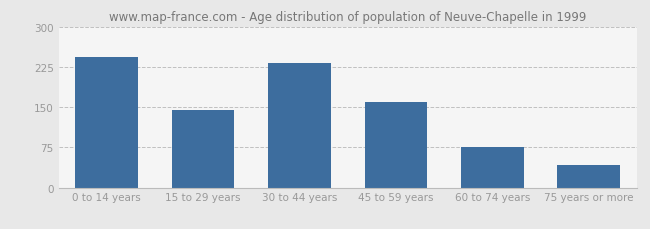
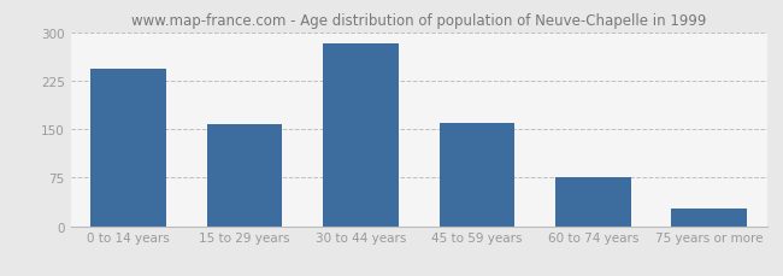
15 to 29 years: 144 -> 157
30 to 44 years: 232 -> 282
75 years or more: 42 -> 28
